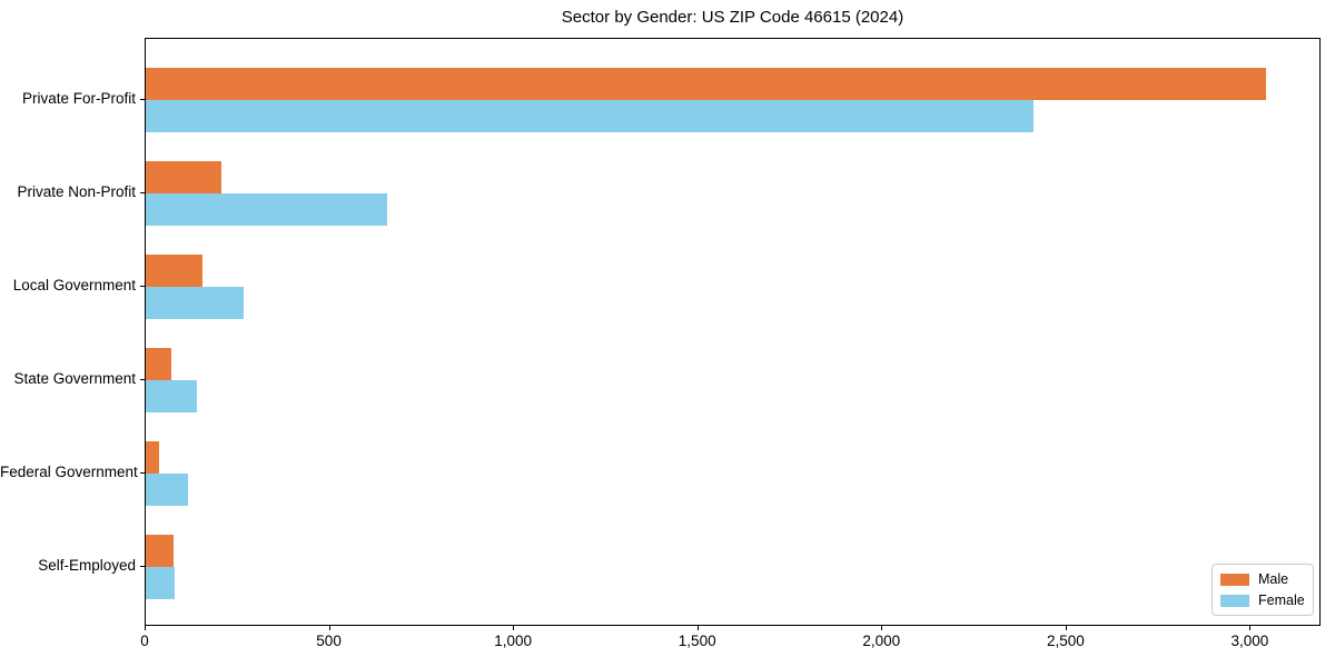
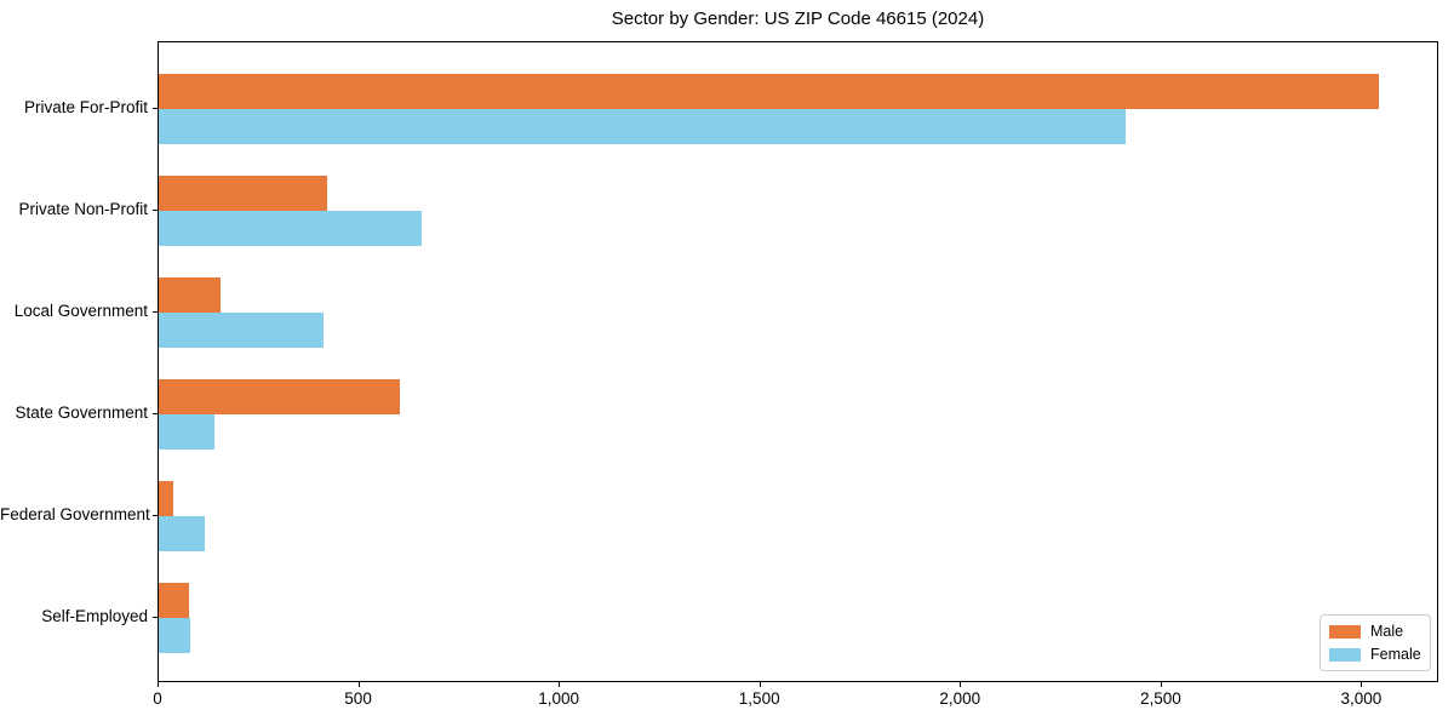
Male/Private Non-Profit: 200 -> 420
Female/Local Government: 260 -> 410
Male/State Government: 70 -> 600
